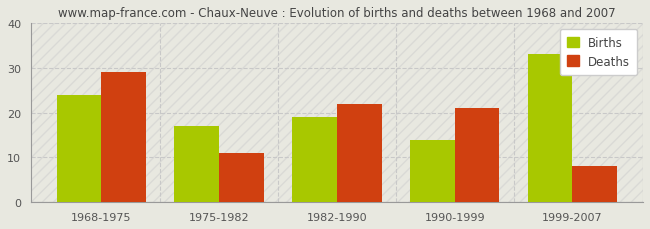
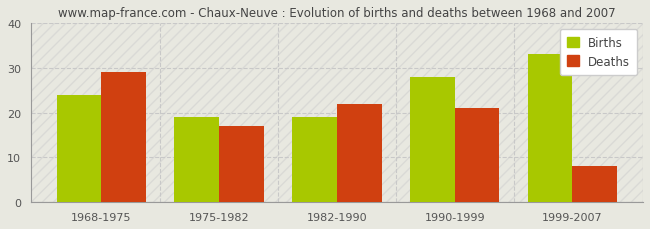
Births/1975-1982: 17 -> 19
Deaths/1975-1982: 11 -> 17
Births/1990-1999: 14 -> 28
